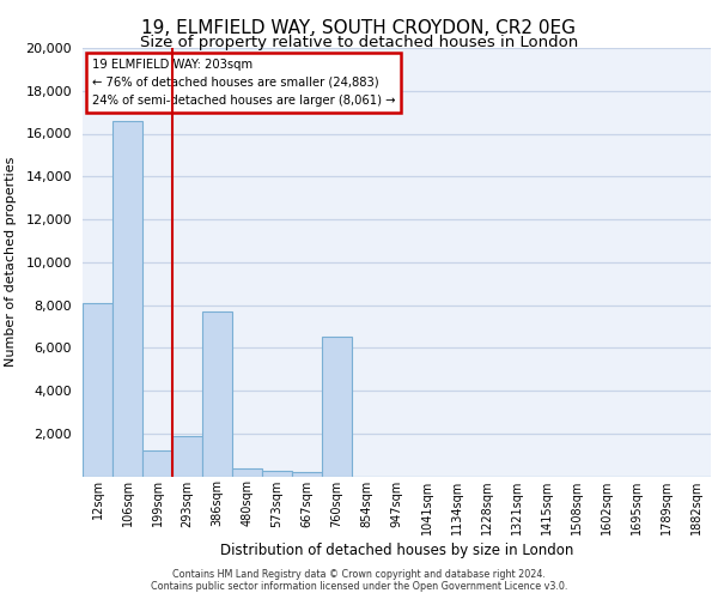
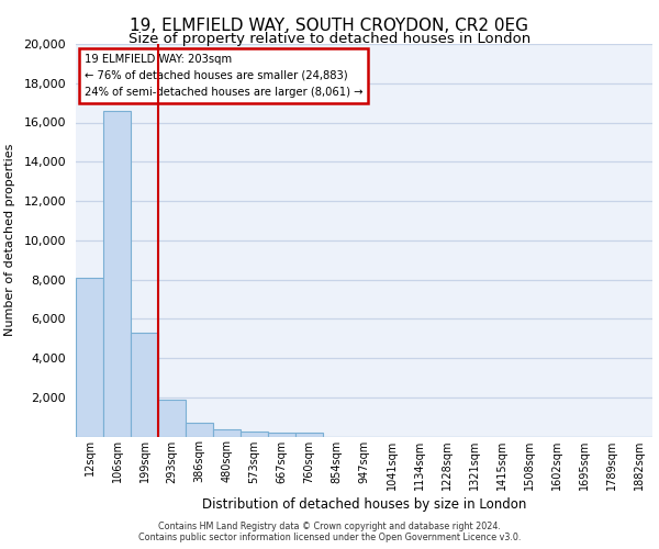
199sqm: 1,200 -> 5,300
386sqm: 7,700 -> 700
760sqm: 6,500 -> 200
